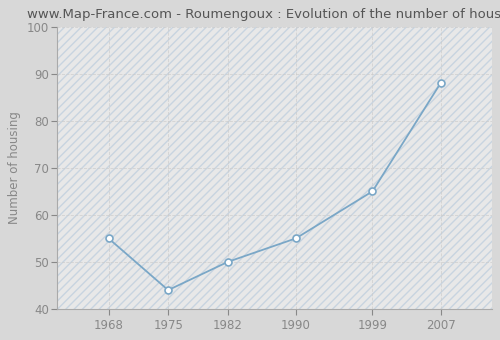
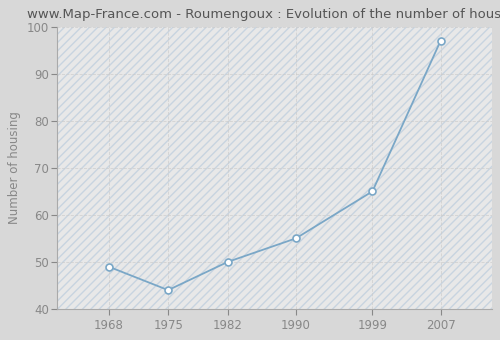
1968: 55 -> 49
2007: 88 -> 97
